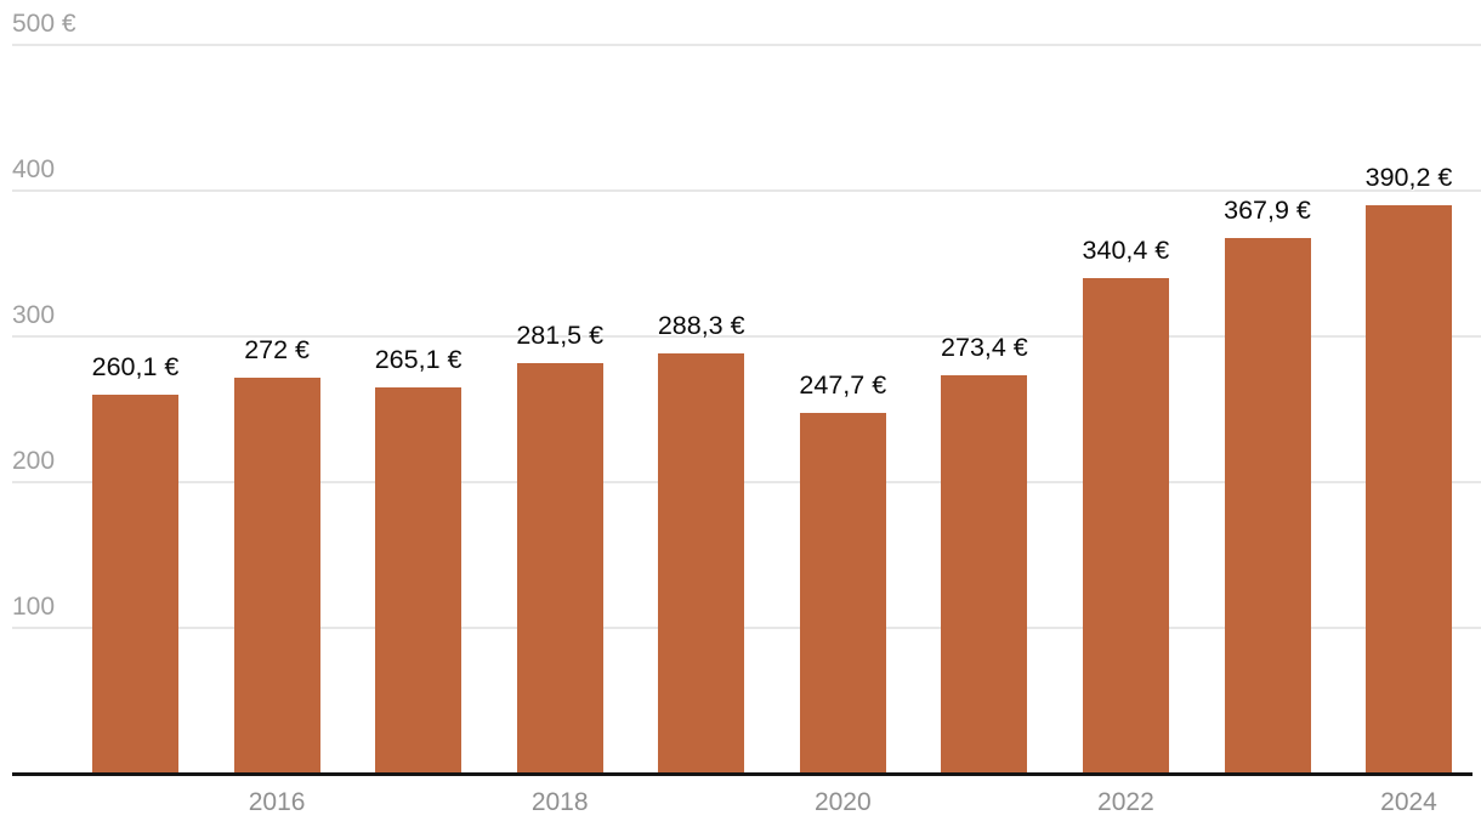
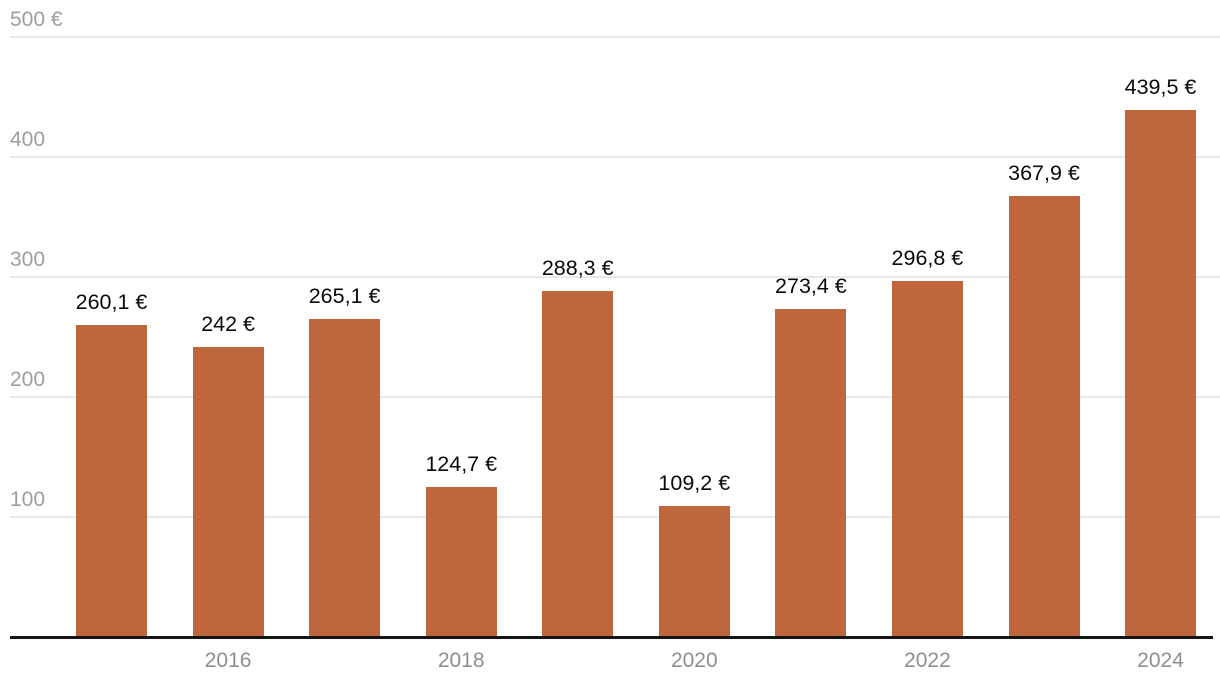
2016: 272 -> 242
2018: 281,5 -> 124,7
2020: 247,7 -> 109,2
2022: 340,4 -> 296,8
2024: 390,2 -> 439,5
